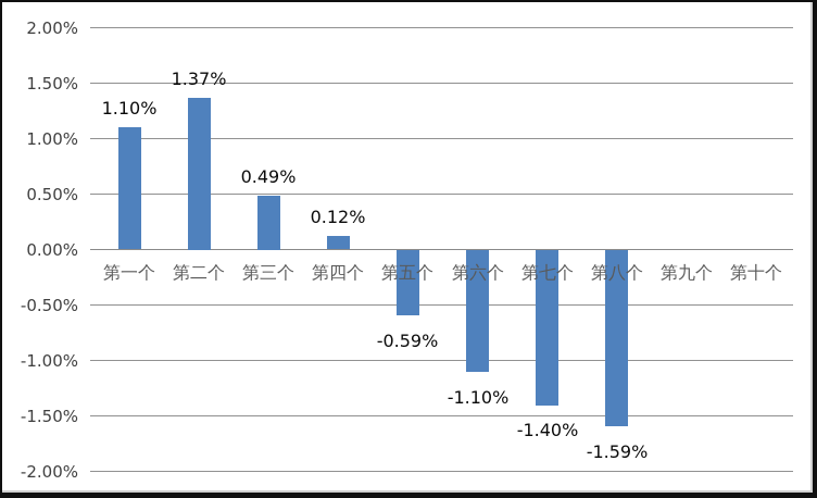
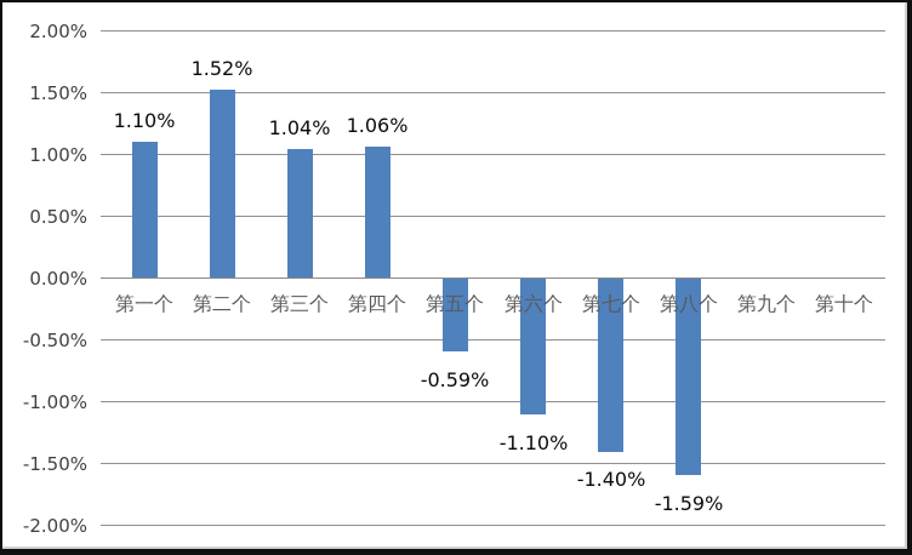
第二个: 1.37% -> 1.52%
第三个: 0.49% -> 1.04%
第四个: 0.12% -> 1.06%
